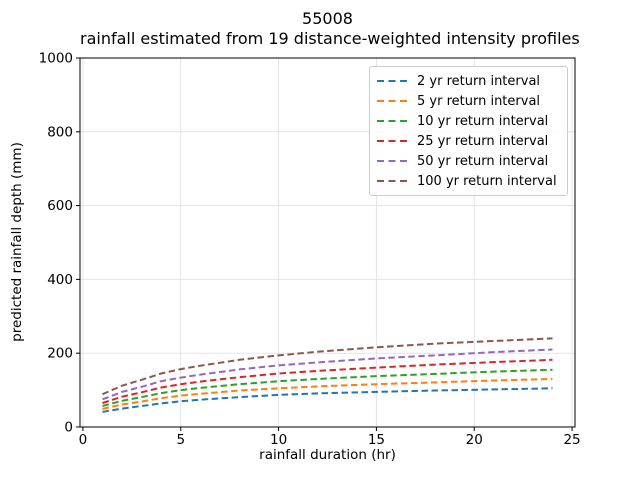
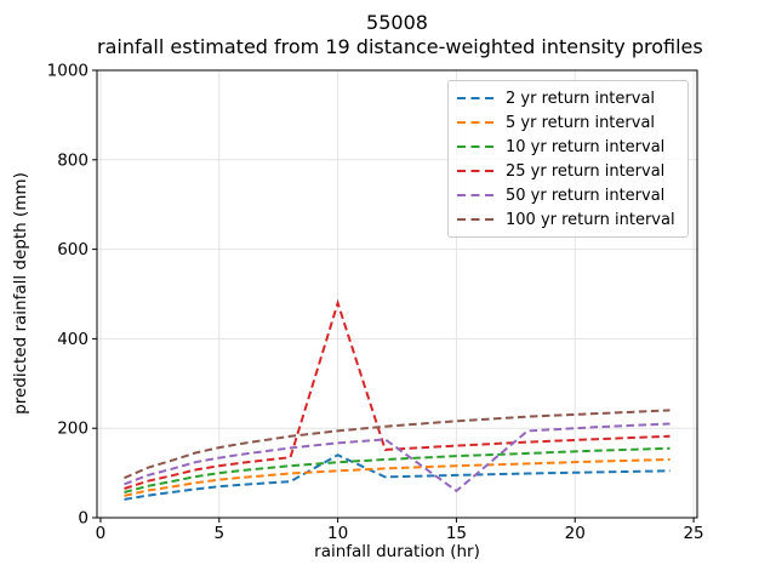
2 yr return interval/10: 90 -> 140
25 yr return interval/10: 140 -> 480
50 yr return interval/15: 190 -> 60
